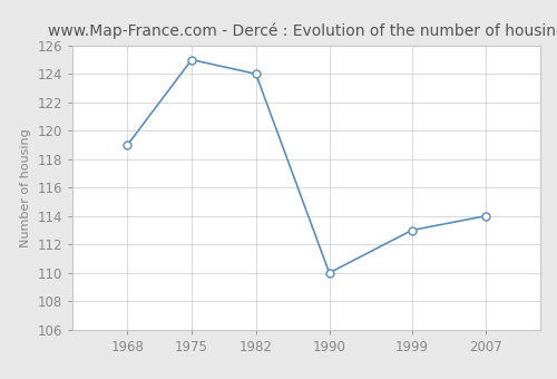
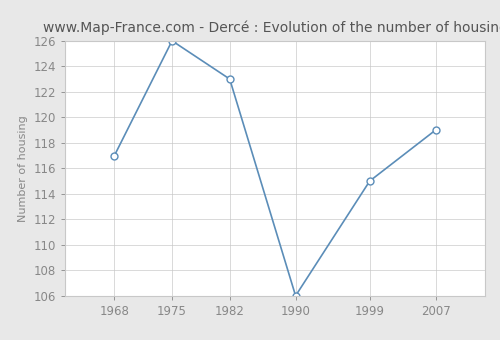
1968: 119 -> 117
1975: 125 -> 126
1982: 124 -> 123
1990: 110 -> 106
1999: 113 -> 115
2007: 114 -> 119
